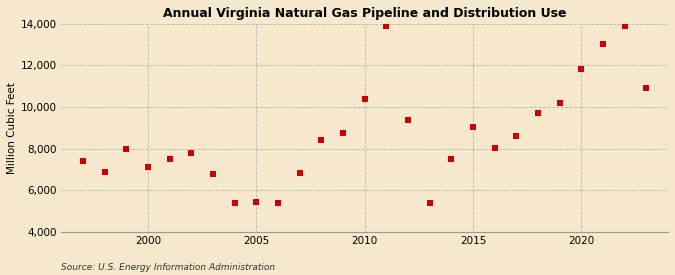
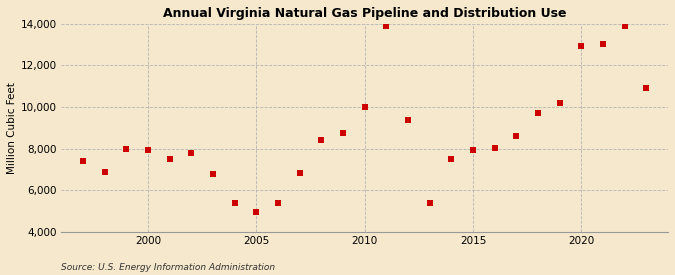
2000: 7,100 -> 7,950
2005: 5,450 -> 4,950
2010: 10,400 -> 10,000
2015: 9,050 -> 7,950
2020: 11,850 -> 12,950
